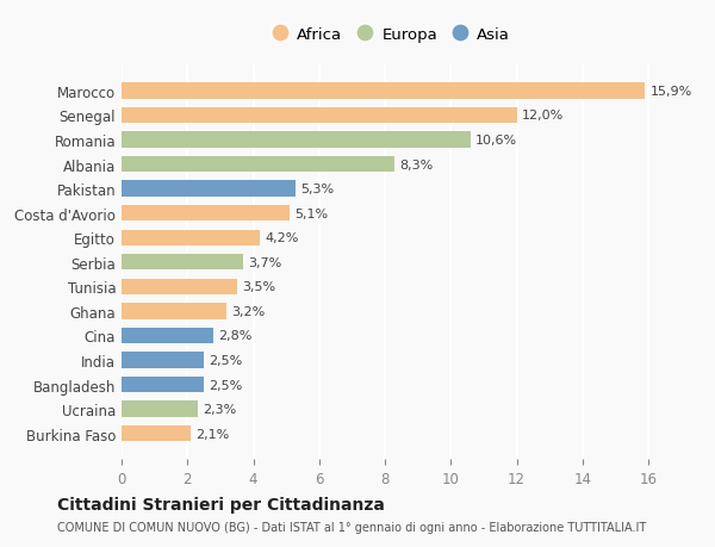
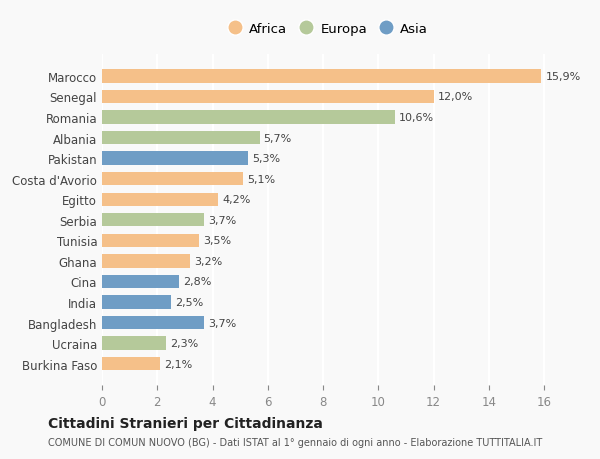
Albania: 8,3% -> 5,7%
Bangladesh: 2,5% -> 3,7%
